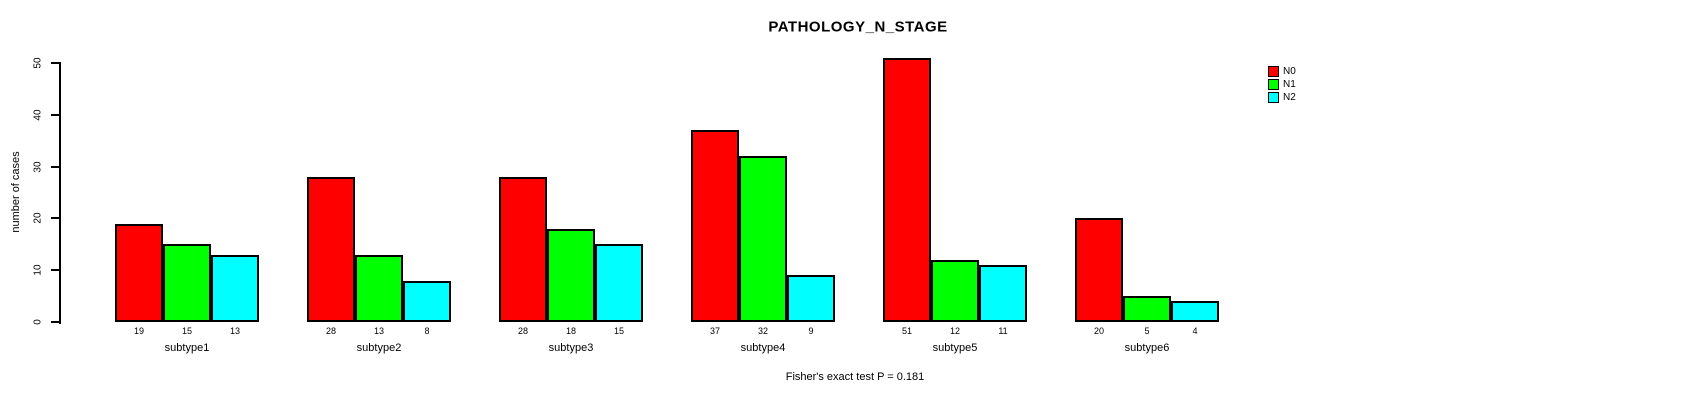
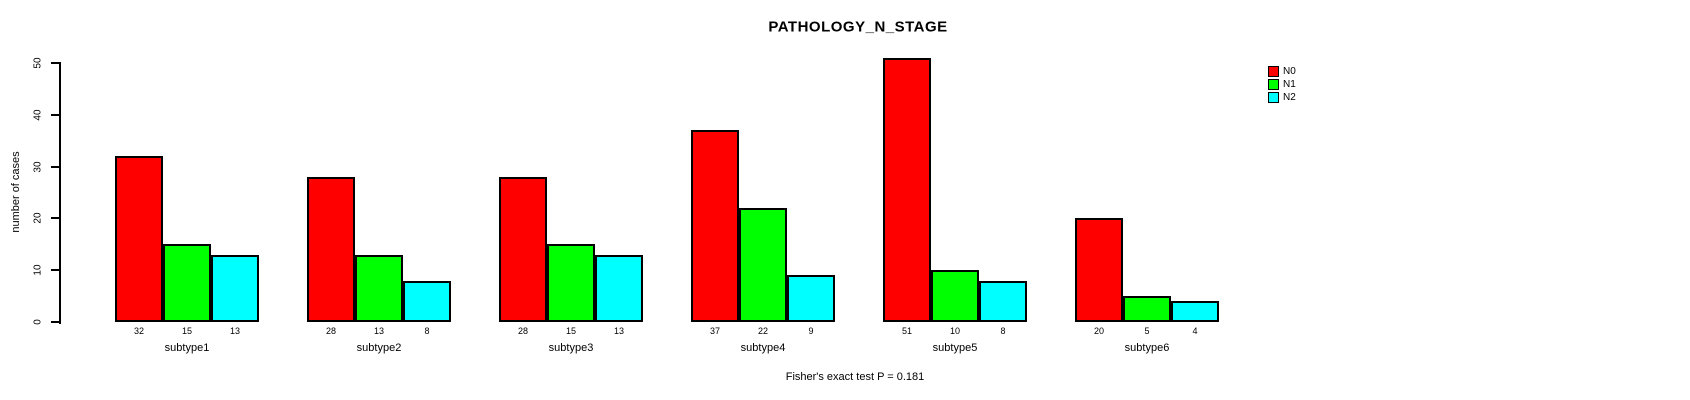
N0/subtype1: 19 -> 32
N1/subtype3: 18 -> 15
N2/subtype3: 15 -> 13
N1/subtype4: 32 -> 22
N1/subtype5: 12 -> 10
N2/subtype5: 11 -> 8
